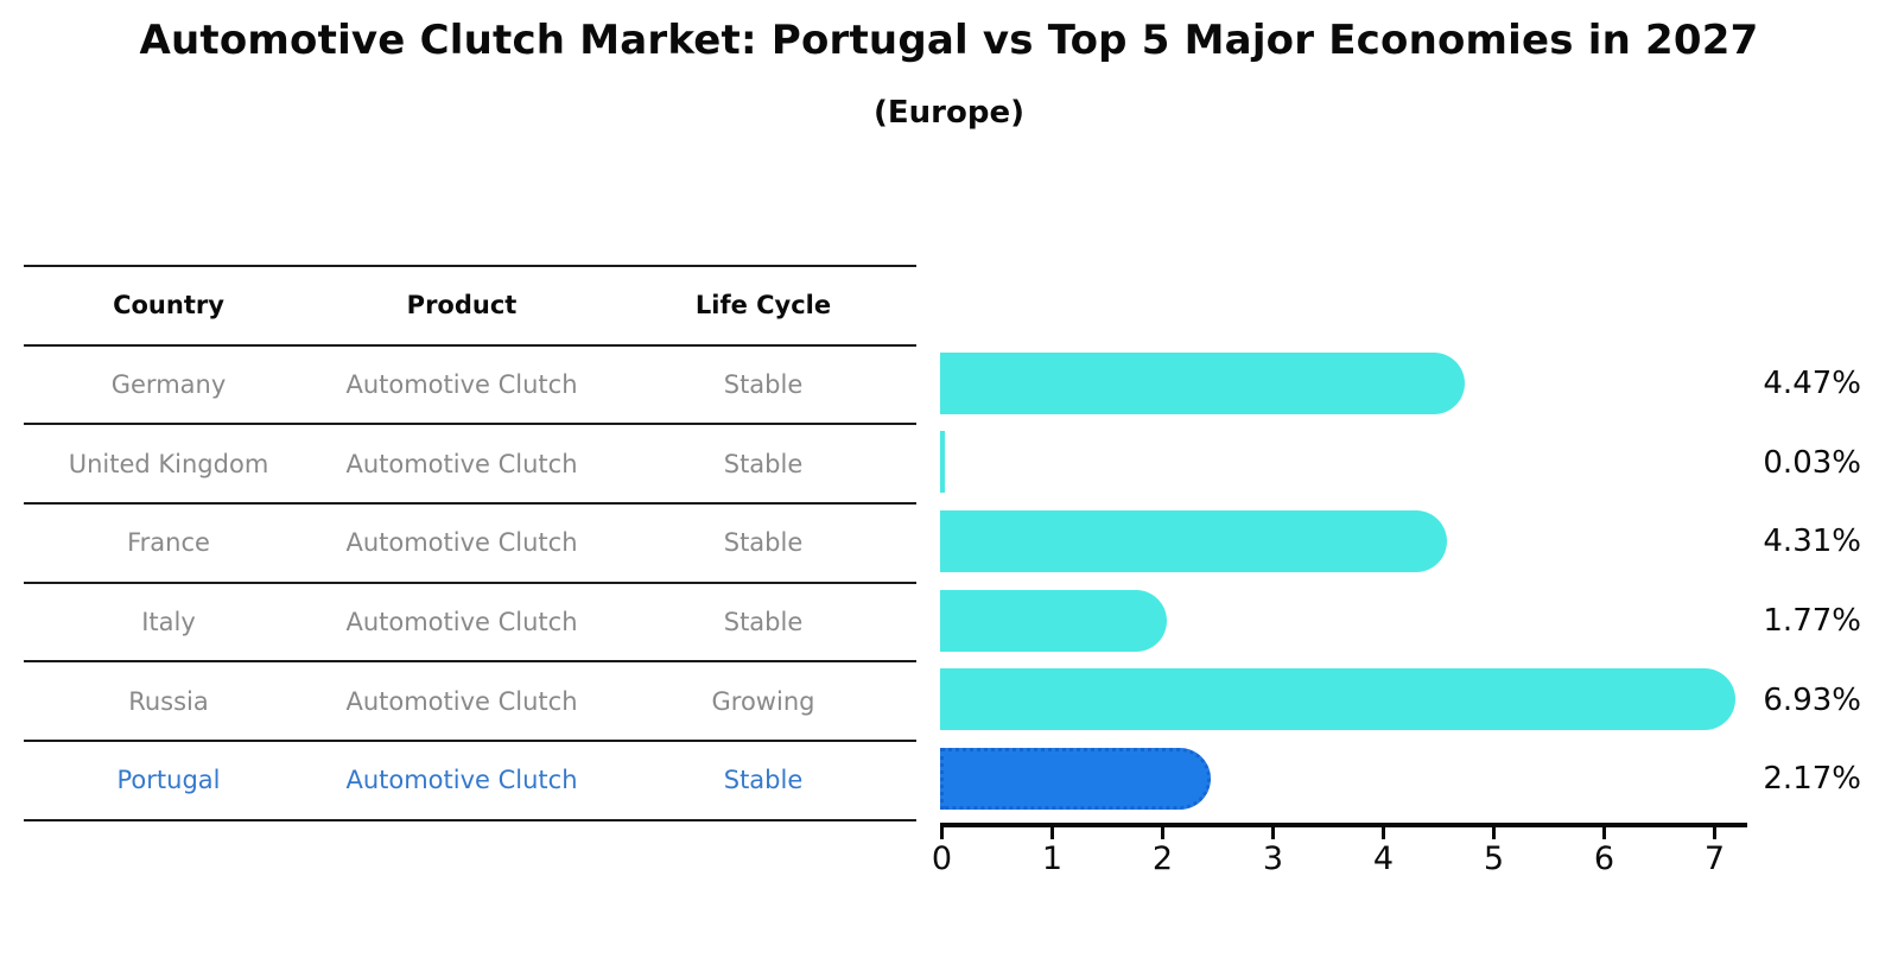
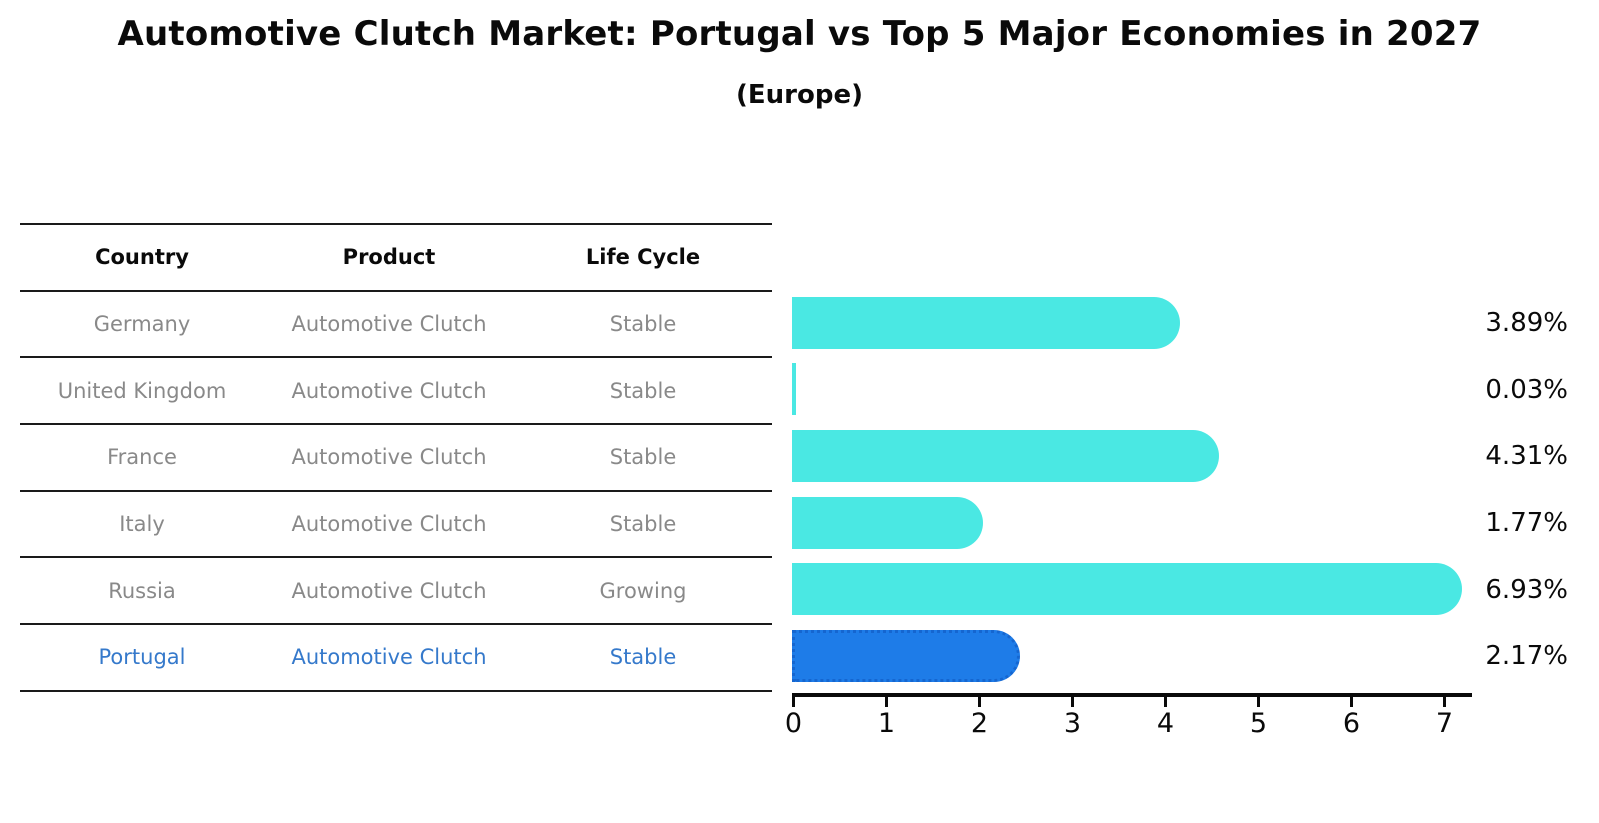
Germany: 4.47% -> 3.89%
